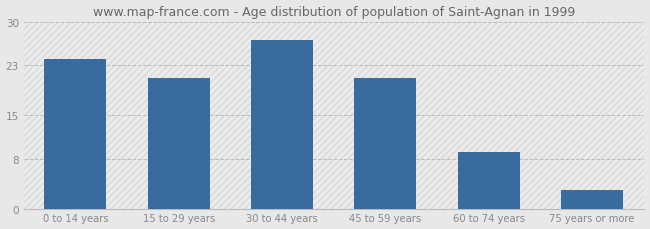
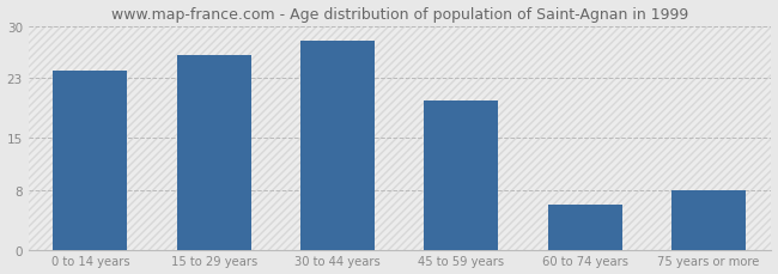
15 to 29 years: 21 -> 26
30 to 44 years: 27 -> 28
45 to 59 years: 21 -> 20
60 to 74 years: 9 -> 6
75 years or more: 3 -> 8
